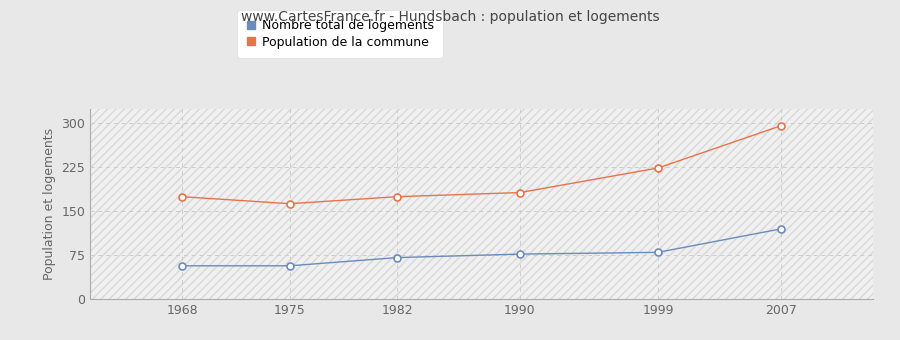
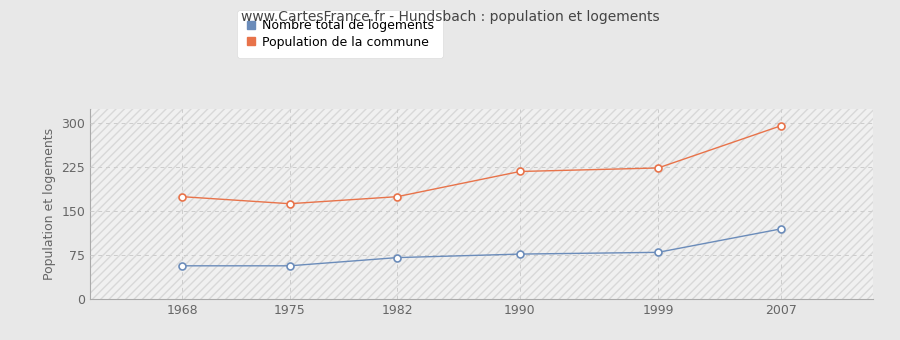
Population de la commune/1990: 182 -> 218
